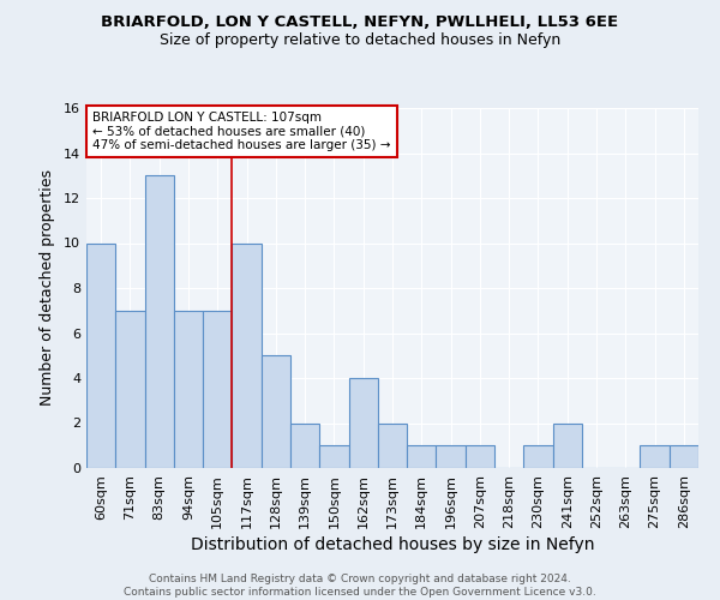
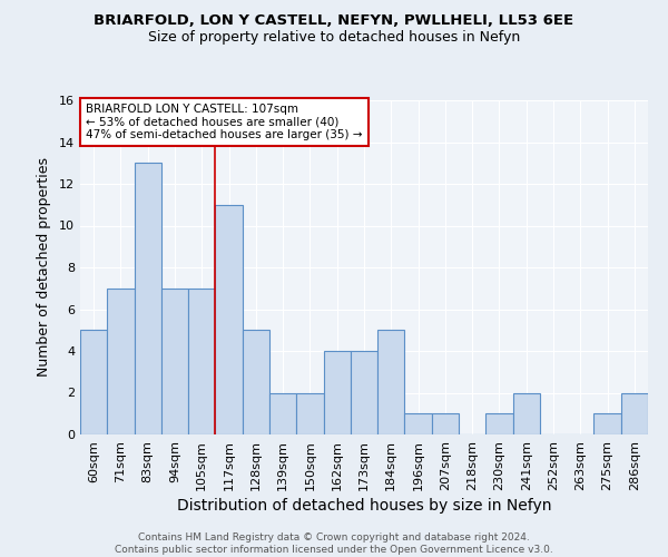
60sqm: 10 -> 5
117sqm: 10 -> 11
150sqm: 1 -> 2
173sqm: 2 -> 4
184sqm: 1 -> 5
286sqm: 1 -> 2
